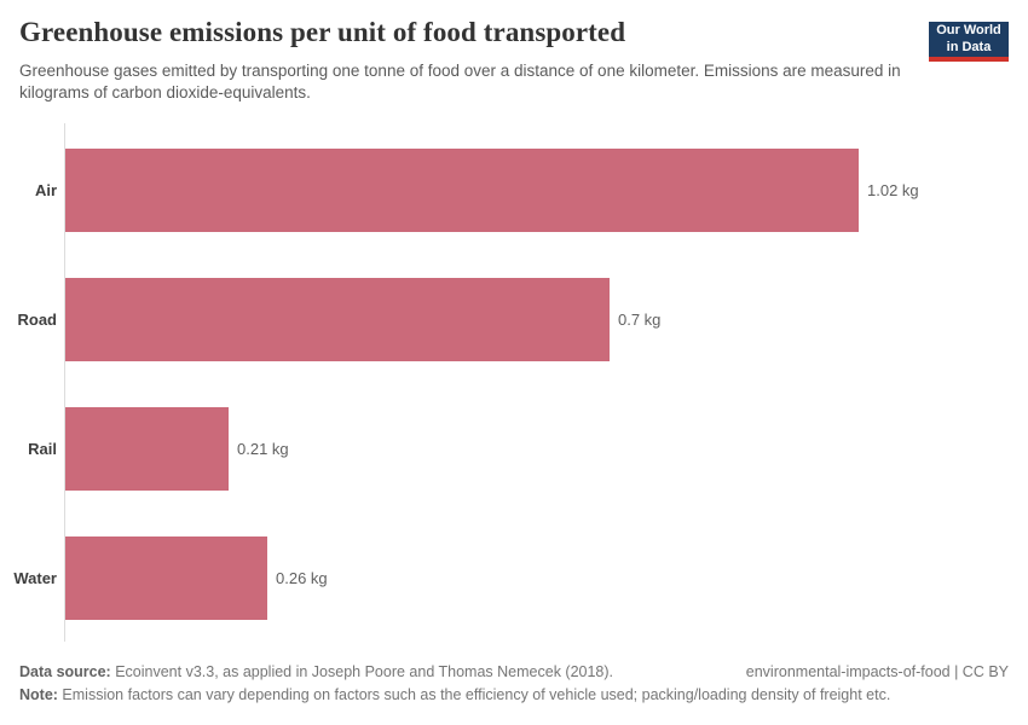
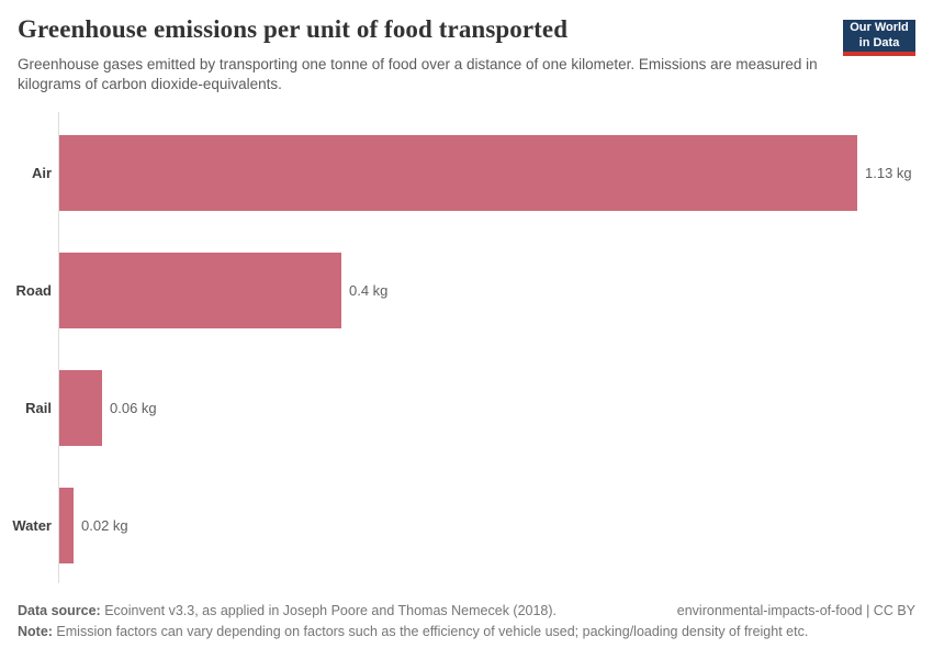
Air: 1.02 -> 1.13
Road: 0.7 -> 0.4
Rail: 0.21 -> 0.06
Water: 0.26 -> 0.02
